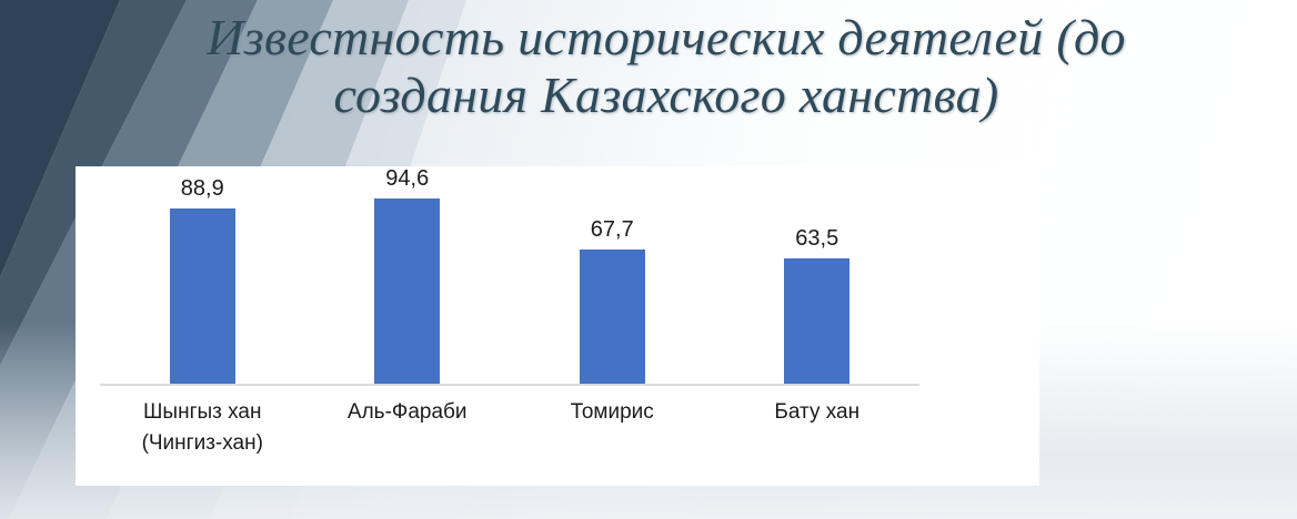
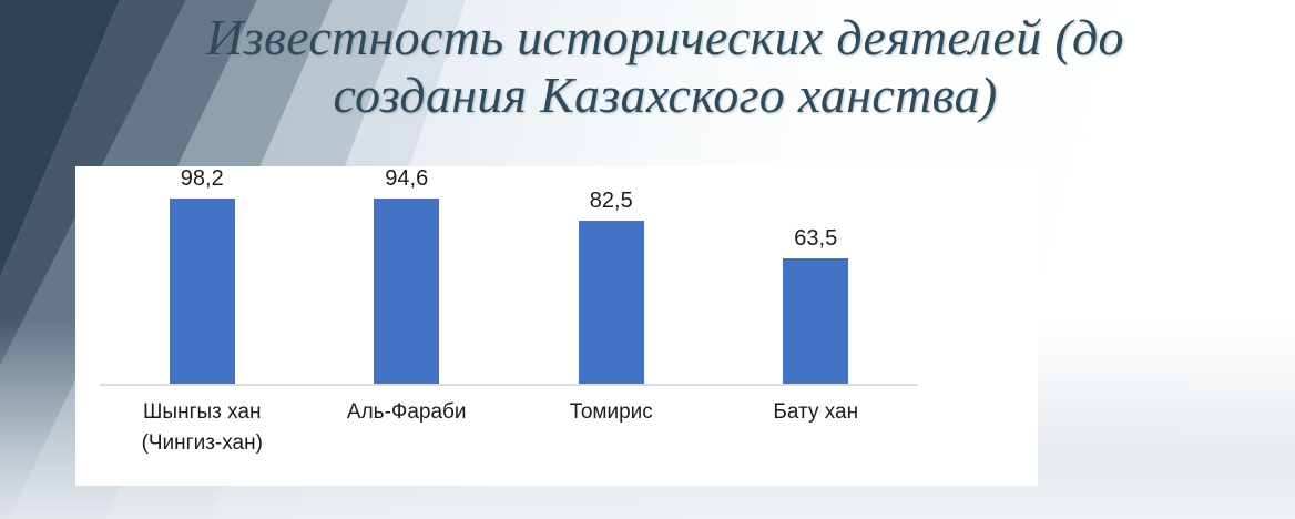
Шынгыз хан (Чингиз-хан): 88,9 -> 98,2
Томирис: 67,7 -> 82,5
